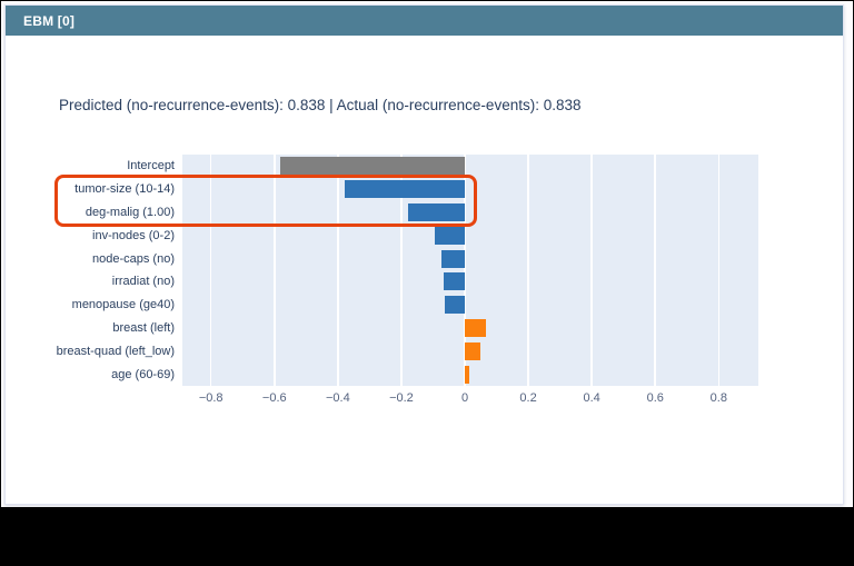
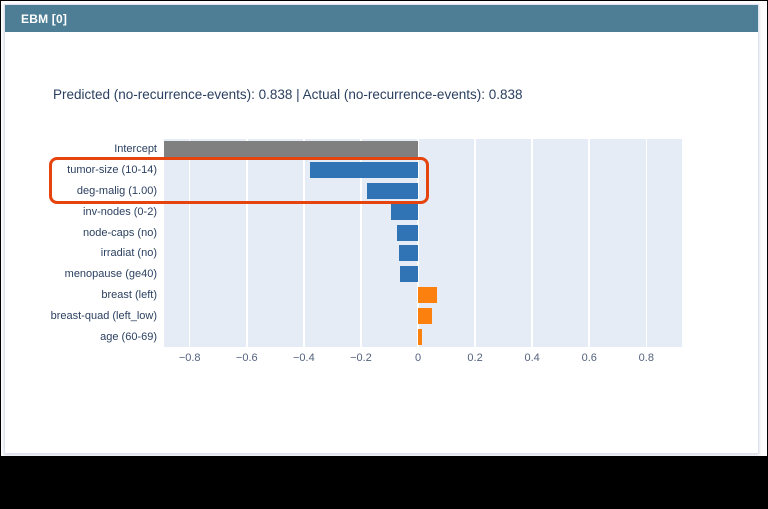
Intercept: -0.58 -> -0.89
